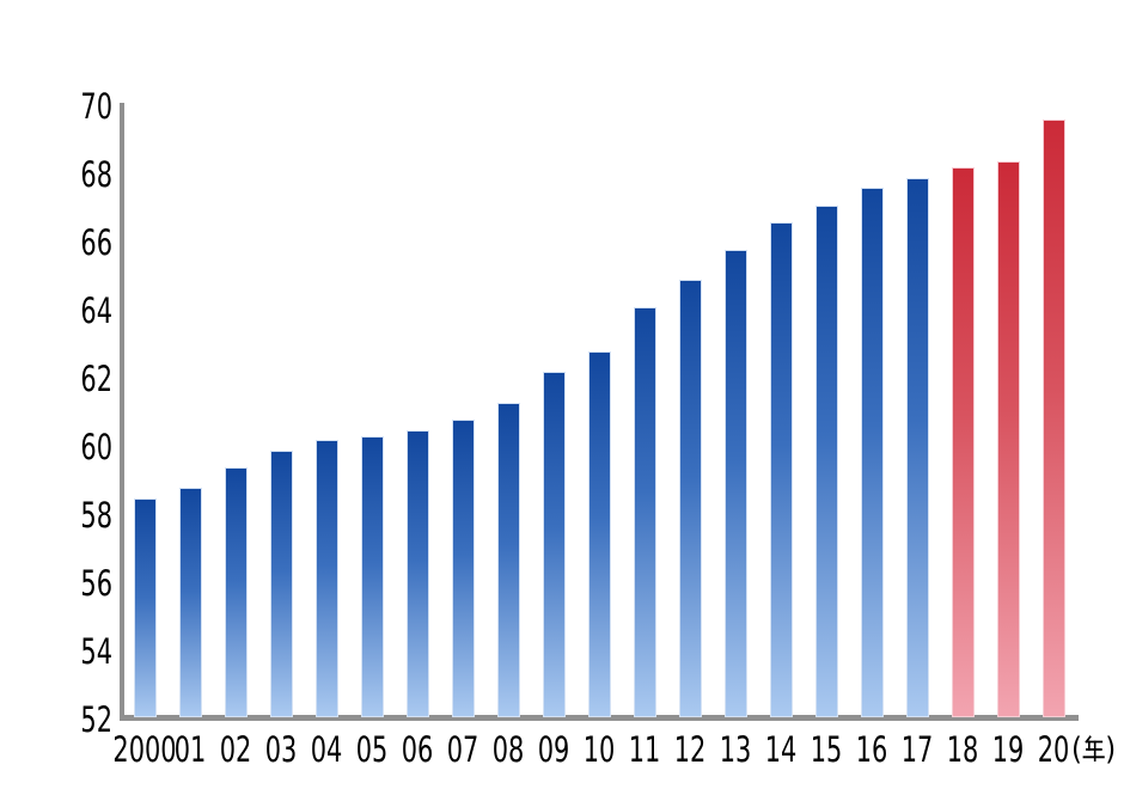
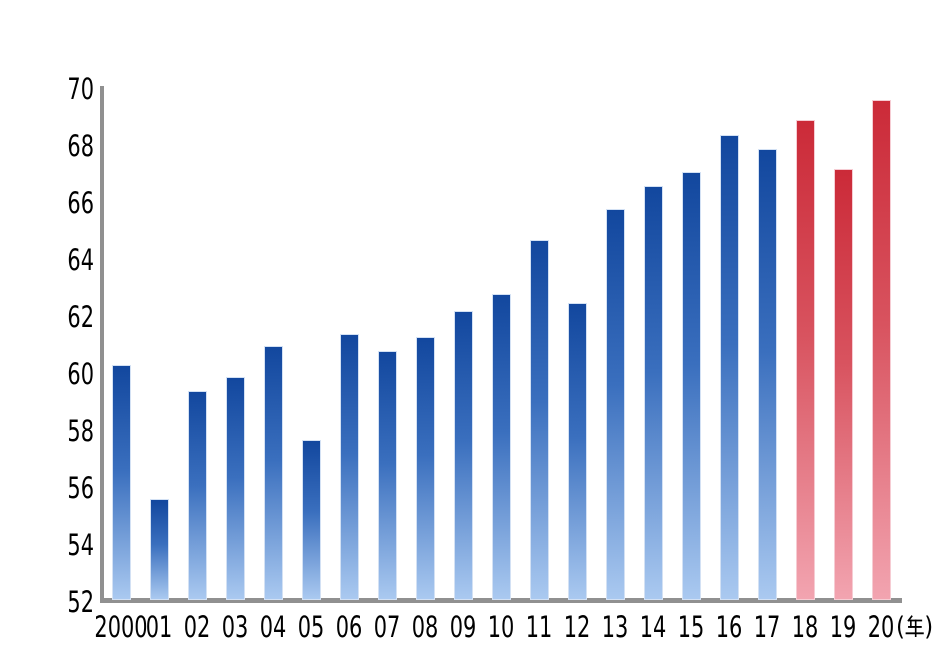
2000: 58.5 -> 60.3
01: 58.8 -> 55.6
04: 60.2 -> 61.0
05: 60.3 -> 57.7
06: 60.5 -> 61.4
11: 64.1 -> 64.7
12: 64.9 -> 62.5
16: 67.6 -> 68.4
18: 68.2 -> 68.9
19: 68.4 -> 67.2
